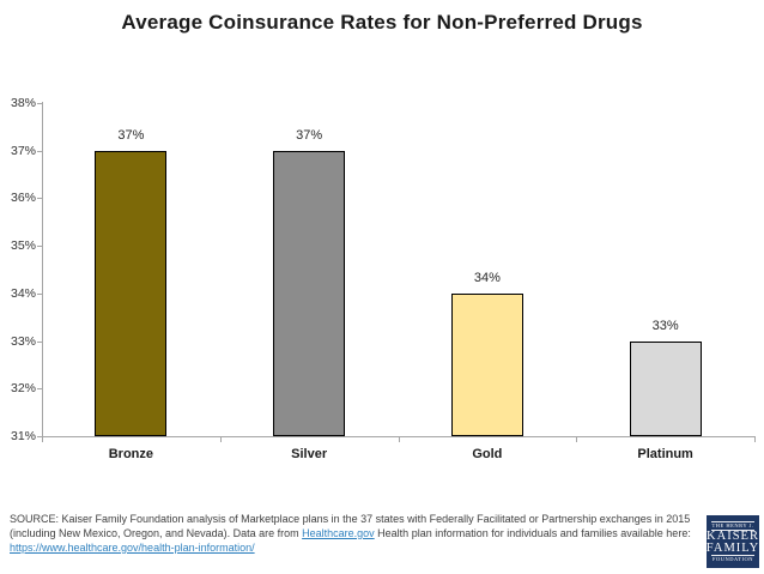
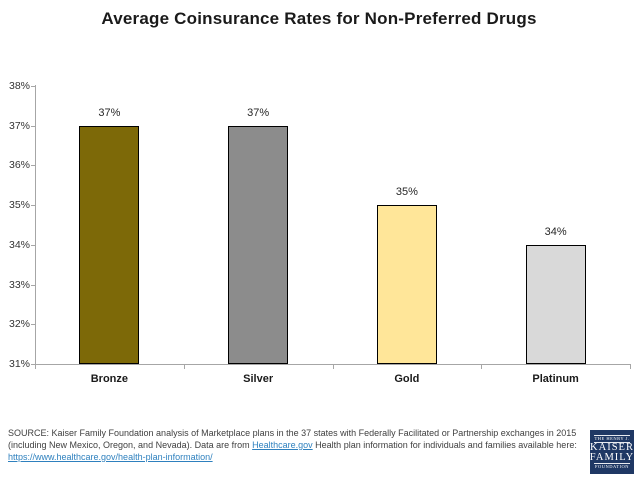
Gold: 34% -> 35%
Platinum: 33% -> 34%
